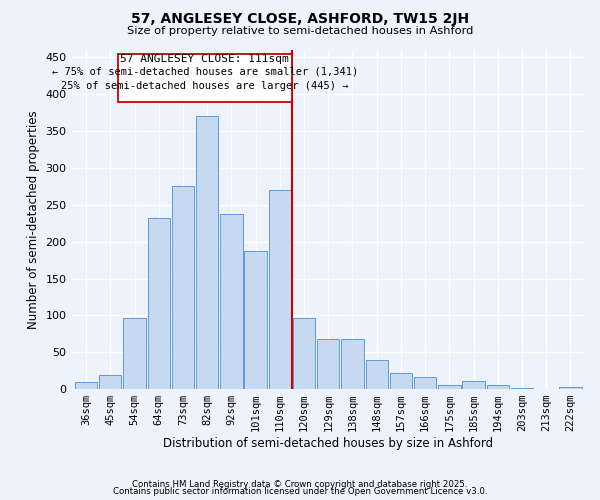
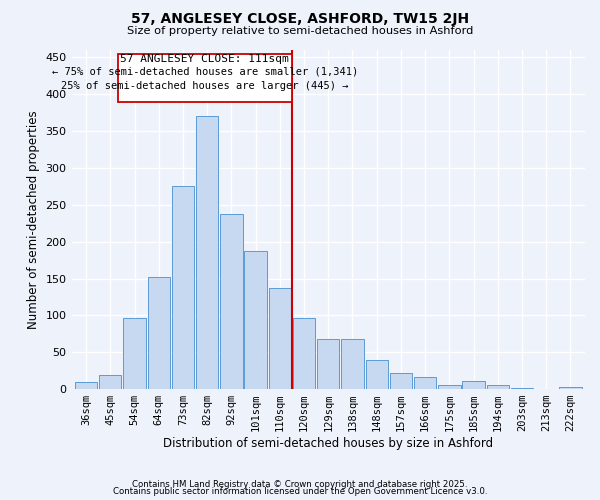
64sqm: 232 -> 152
110sqm: 270 -> 137
